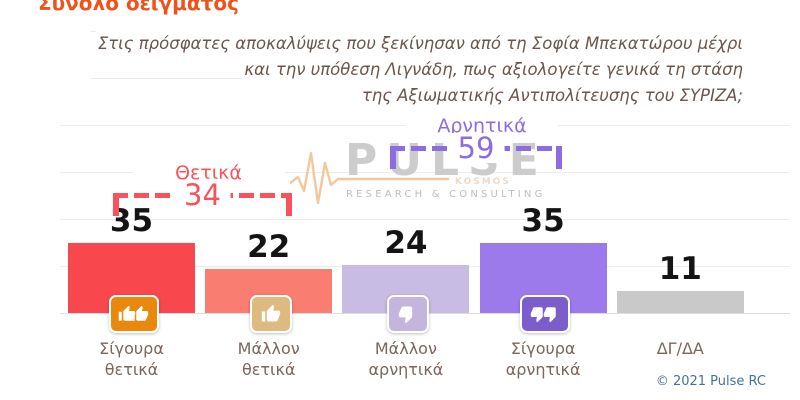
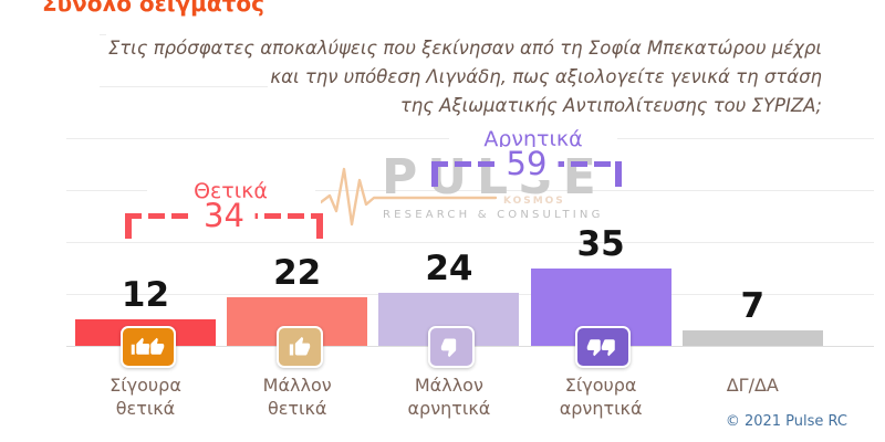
Σίγουρα θετικά: 35 -> 12
ΔΓ/ΔΑ: 11 -> 7
